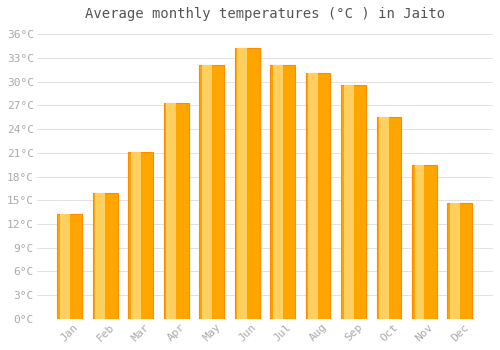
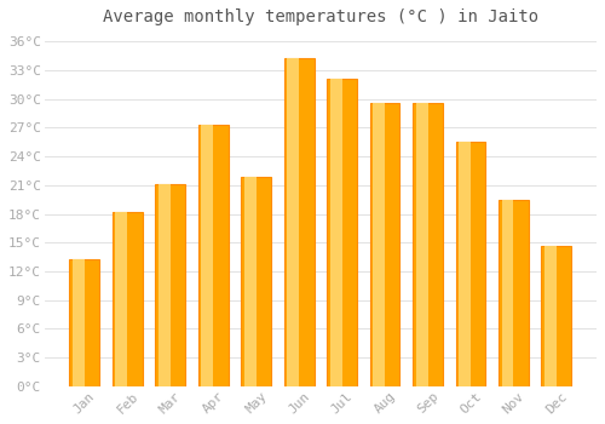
Feb: 15.9°C -> 18.2°C
May: 32.1°C -> 21.8°C
Aug: 31.1°C -> 29.6°C
